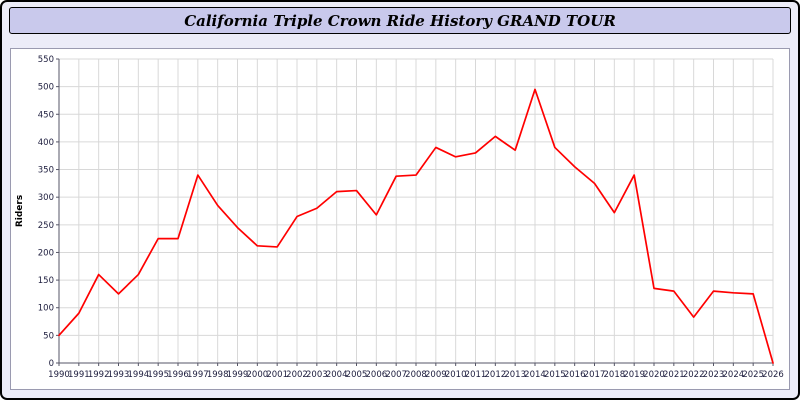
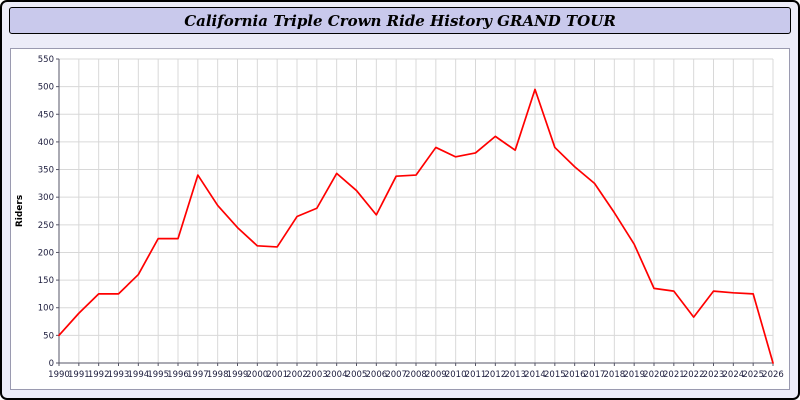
1992: 160 -> 120
2004: 310 -> 340
2019: 340 -> 220
